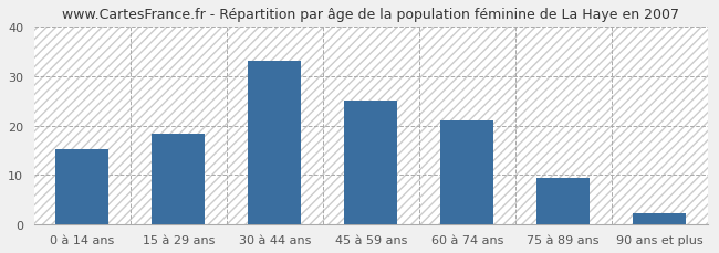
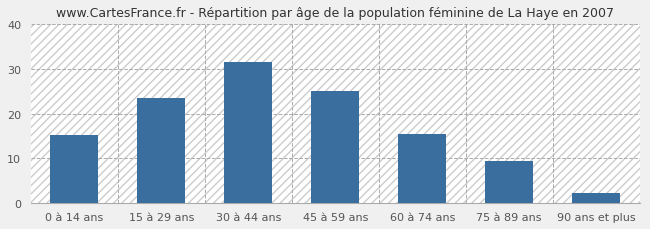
15 à 29 ans: 18.4 -> 23.5
30 à 44 ans: 33.2 -> 31.5
60 à 74 ans: 21.1 -> 15.5
